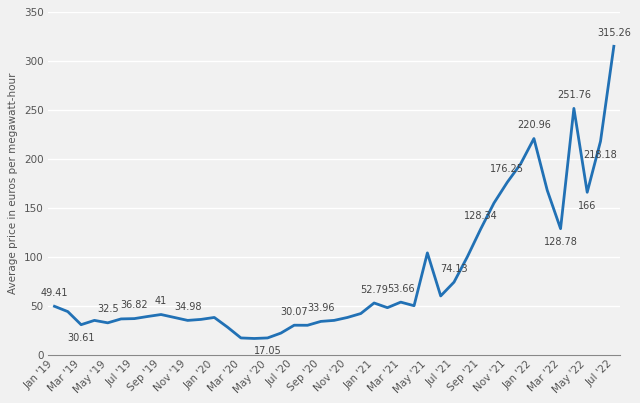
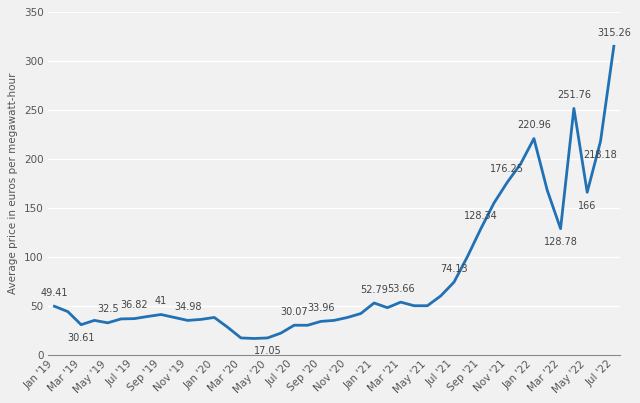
May '21: 104 -> 50
